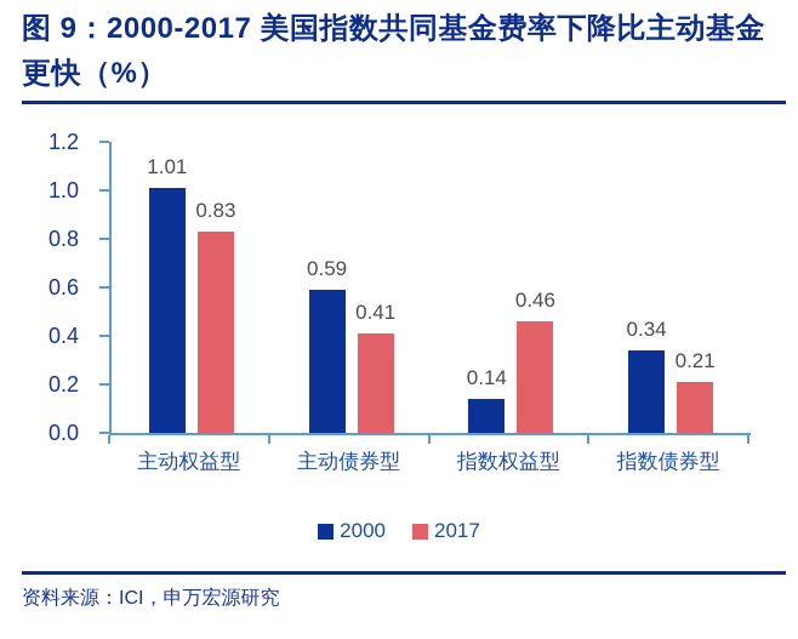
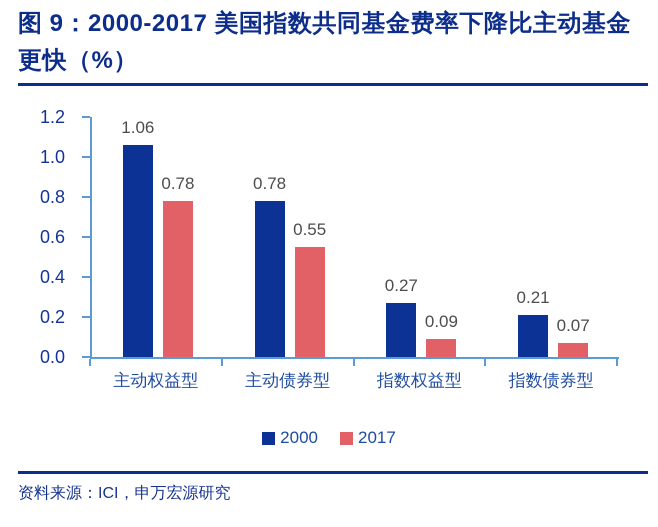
2000/主动权益型: 1.01 -> 1.06
2017/主动权益型: 0.83 -> 0.78
2000/主动债券型: 0.59 -> 0.78
2017/主动债券型: 0.41 -> 0.55
2000/指数权益型: 0.14 -> 0.27
2017/指数权益型: 0.46 -> 0.09
2000/指数债券型: 0.34 -> 0.21
2017/指数债券型: 0.21 -> 0.07
